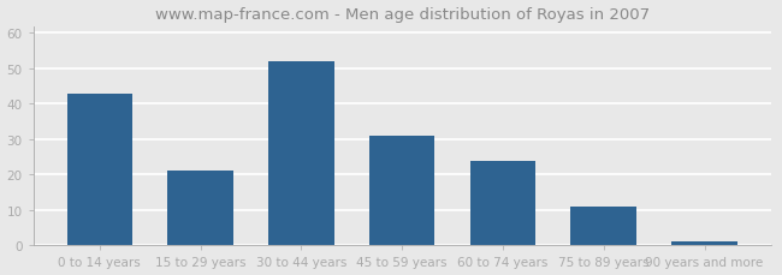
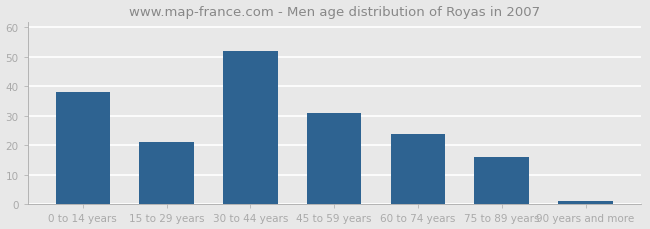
0 to 14 years: 43 -> 38
75 to 89 years: 11 -> 16
